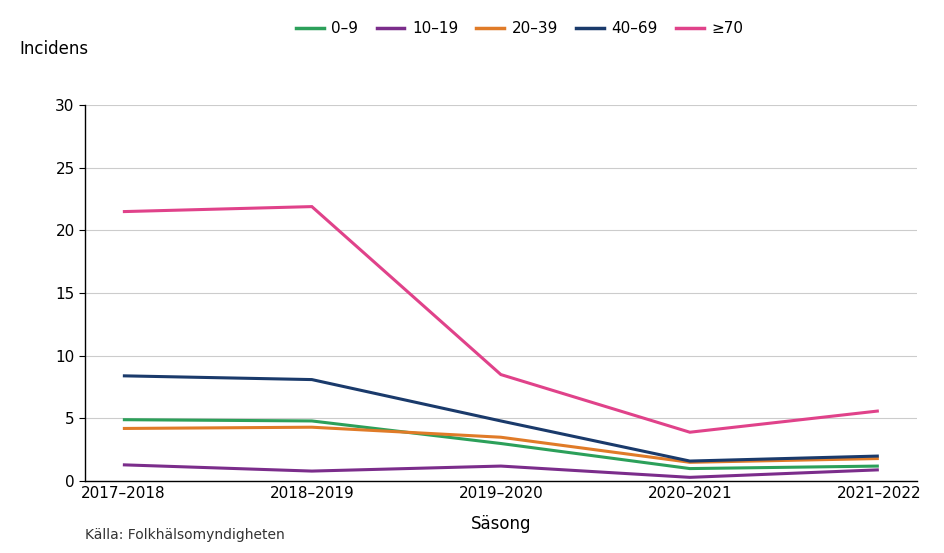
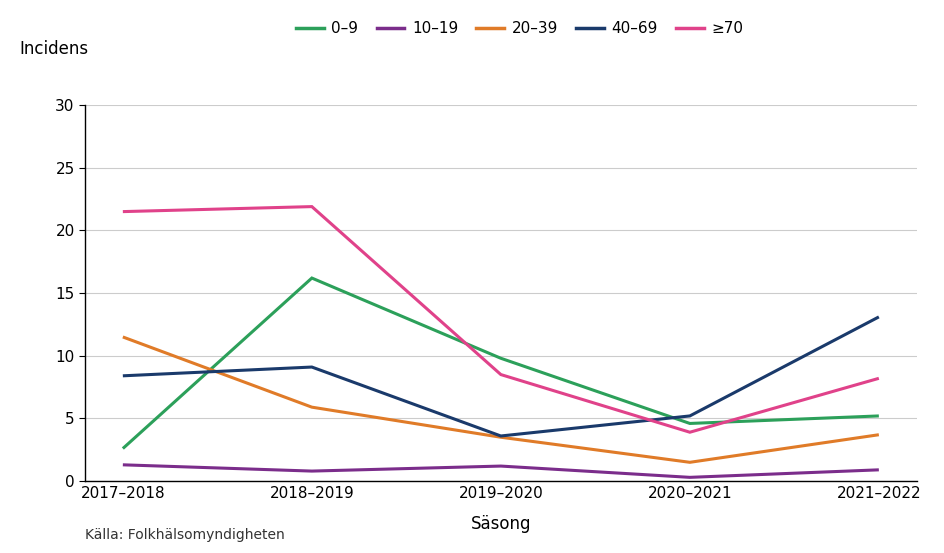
0–9/2017–2018: 4.9 -> 2.6
20–39/2017–2018: 4.2 -> 11.5
0–9/2018–2019: 4.8 -> 16.2
20–39/2018–2019: 4.3 -> 5.9
40–69/2018–2019: 8.1 -> 9.1
0–9/2019–2020: 3.0 -> 9.8
40–69/2019–2020: 4.8 -> 3.6
0–9/2020–2021: 1.0 -> 4.6
40–69/2020–2021: 1.6 -> 5.2
0–9/2021–2022: 1.2 -> 5.2
20–39/2021–2022: 1.8 -> 3.7
40–69/2021–2022: 2.0 -> 13.1
≥70/2021–2022: 5.6 -> 8.2
